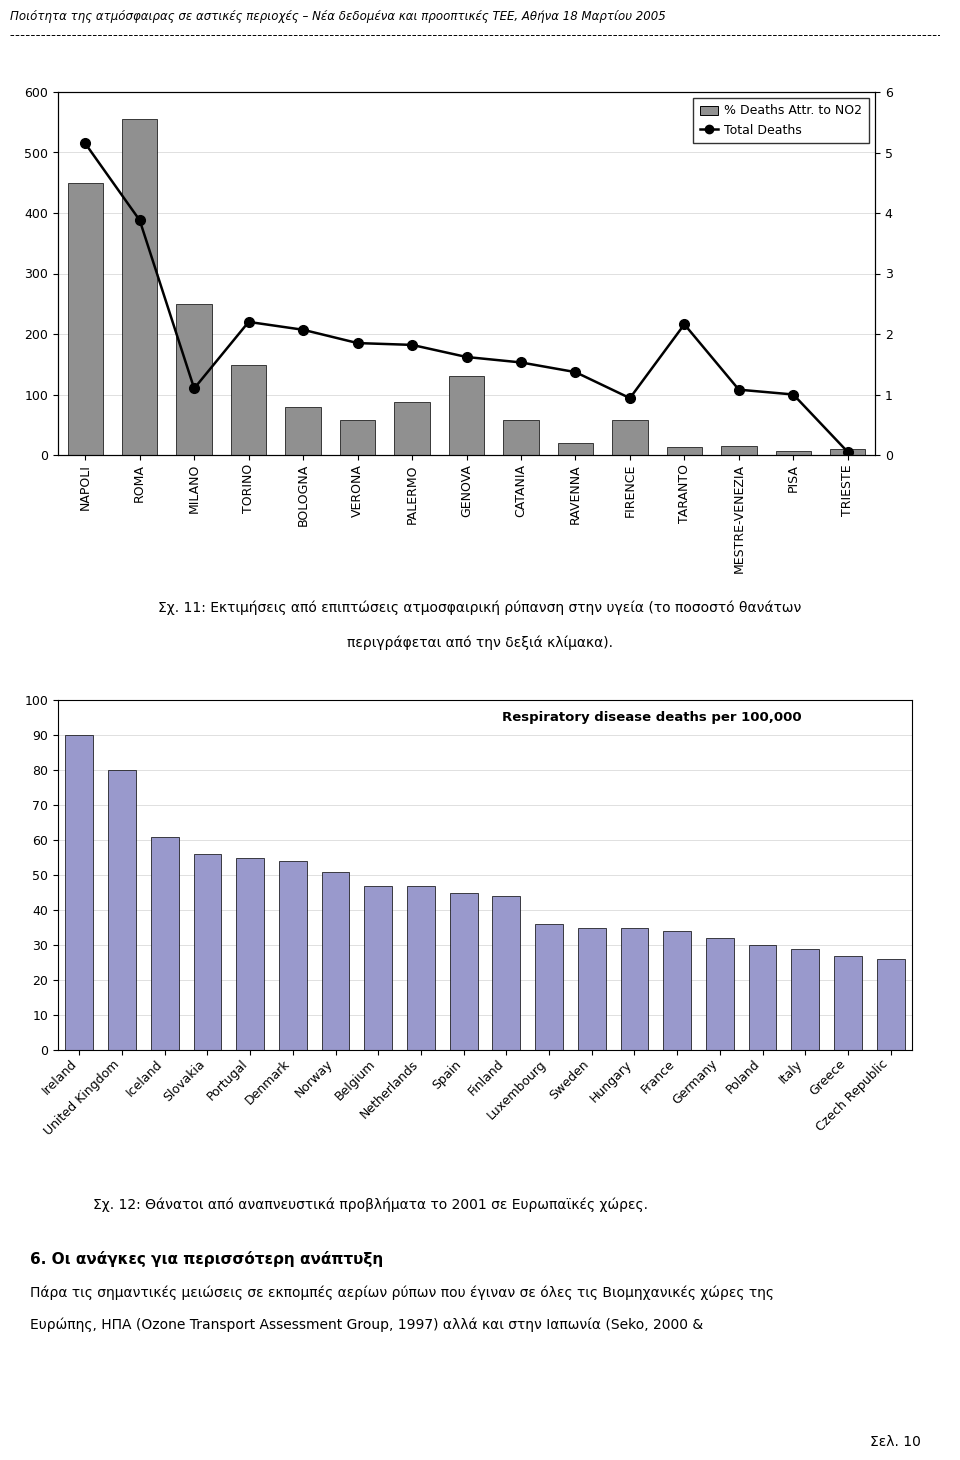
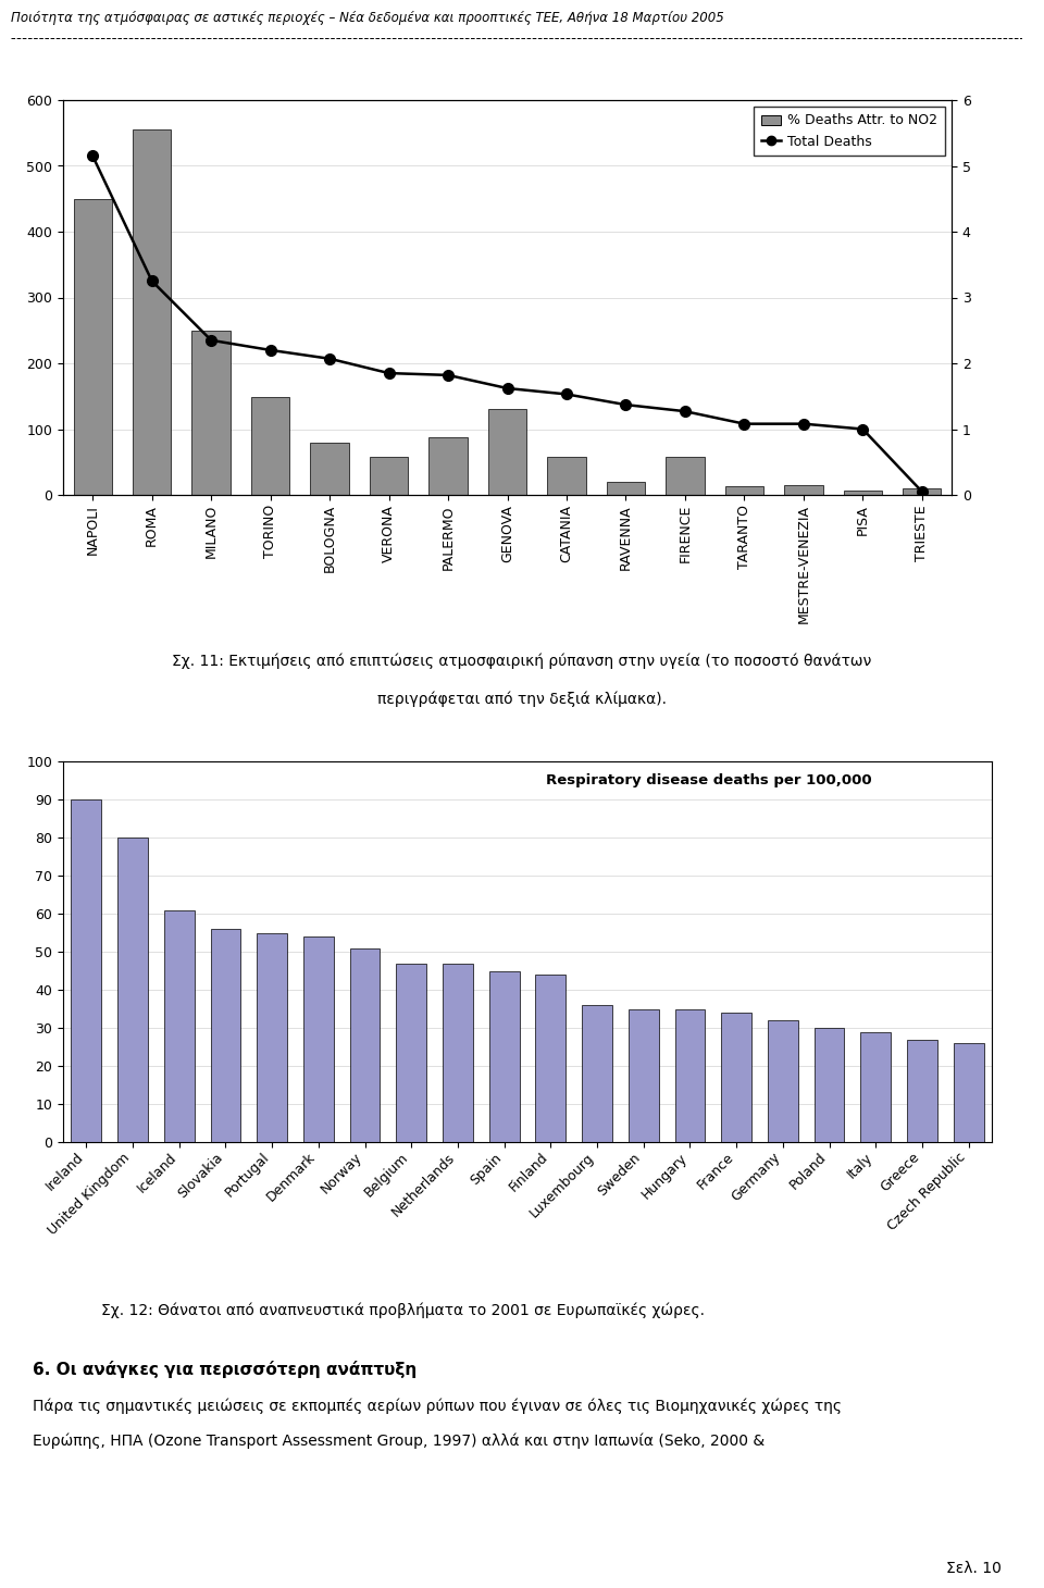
Total Deaths/ROMA: 3.88 -> 3.25
Total Deaths/MILANO: 1.10 -> 2.35
Total Deaths/FIRENCE: 0.94 -> 1.27
Total Deaths/TARANTO: 2.16 -> 1.08
